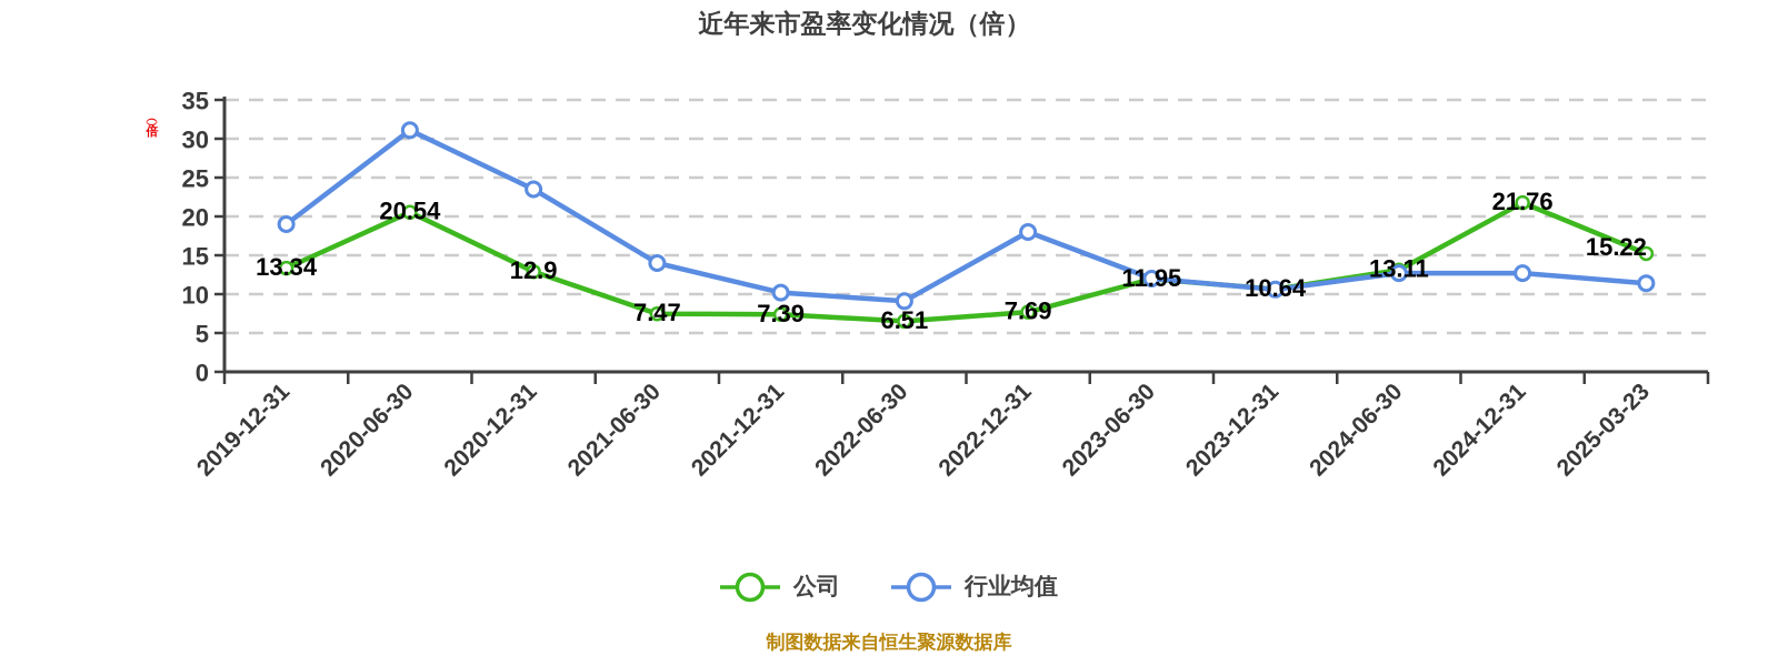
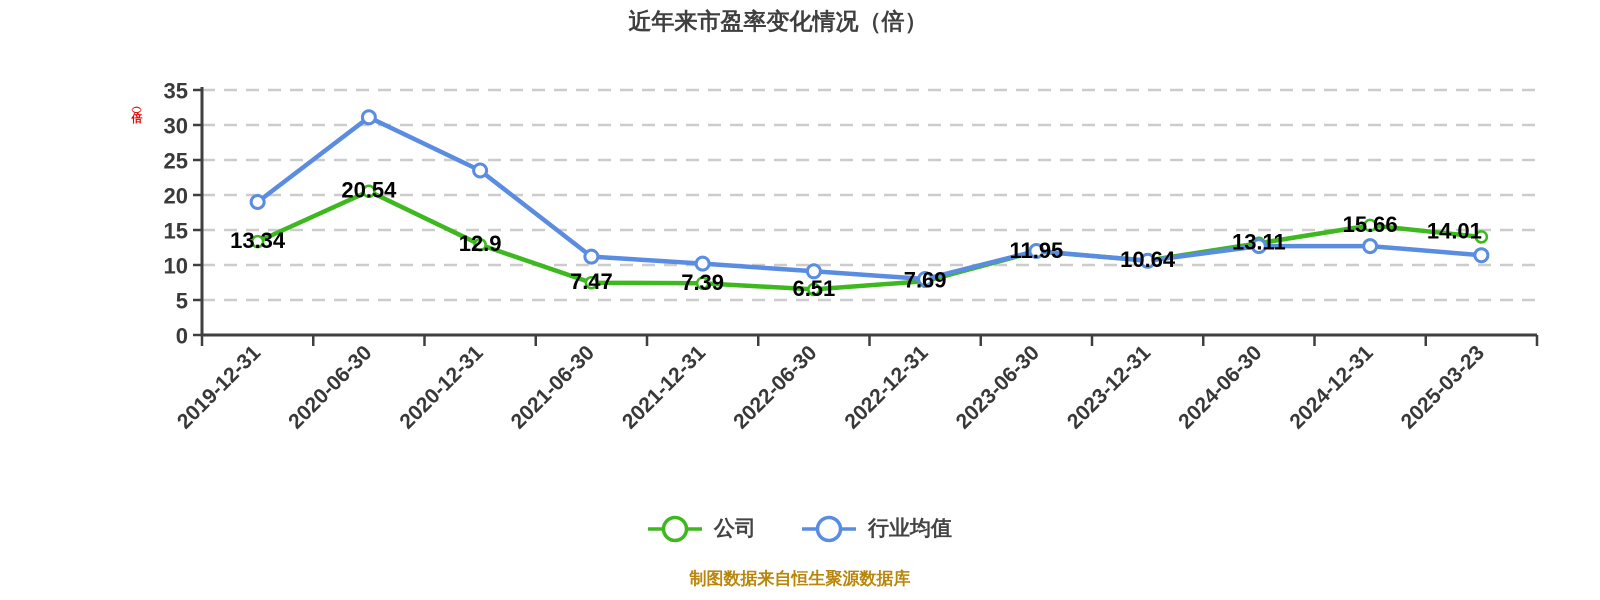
行业均值/2021-06-30: 14 -> 11
行业均值/2022-12-31: 18 -> 8
公司/2024-12-31: 21.76 -> 15.66
公司/2025-03-23: 15.22 -> 14.01
